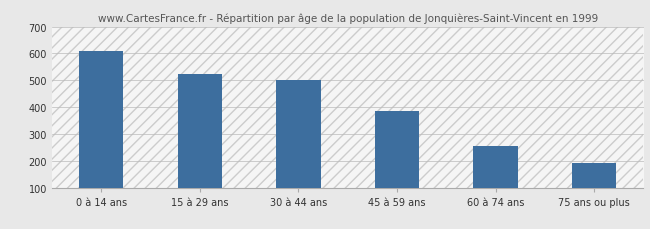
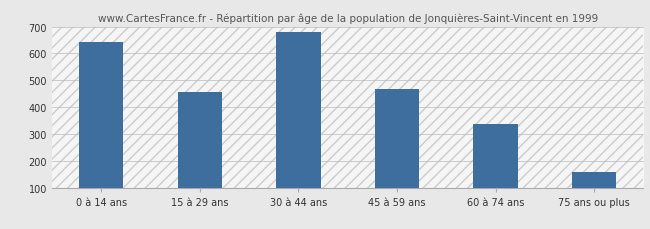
0 à 14 ans: 610 -> 643
15 à 29 ans: 525 -> 458
30 à 44 ans: 500 -> 680
45 à 59 ans: 385 -> 466
60 à 74 ans: 255 -> 338
75 ans ou plus: 190 -> 160
